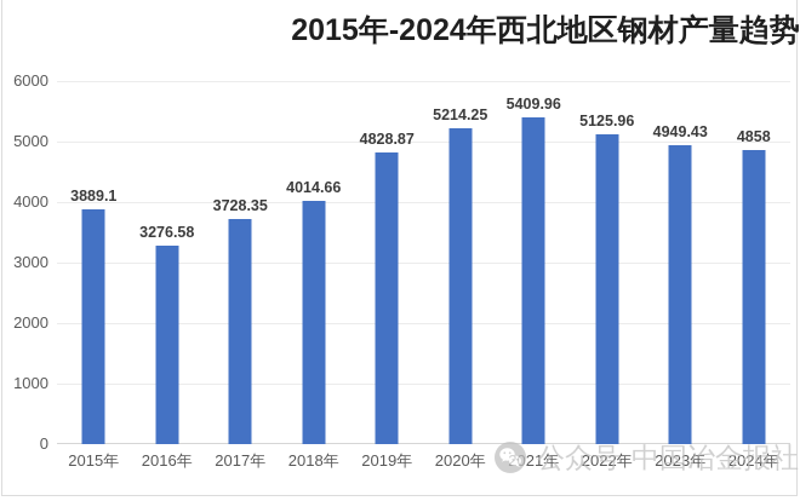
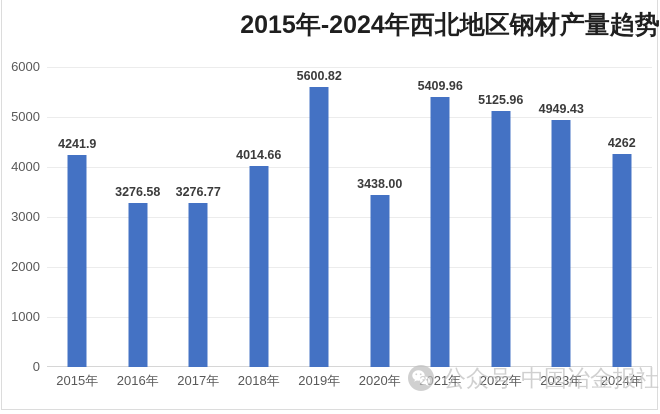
2015年: 3889.1 -> 4241.9
2017年: 3728.35 -> 3276.77
2019年: 4828.87 -> 5600.82
2020年: 5214.25 -> 3438.00
2024年: 4858 -> 4262
